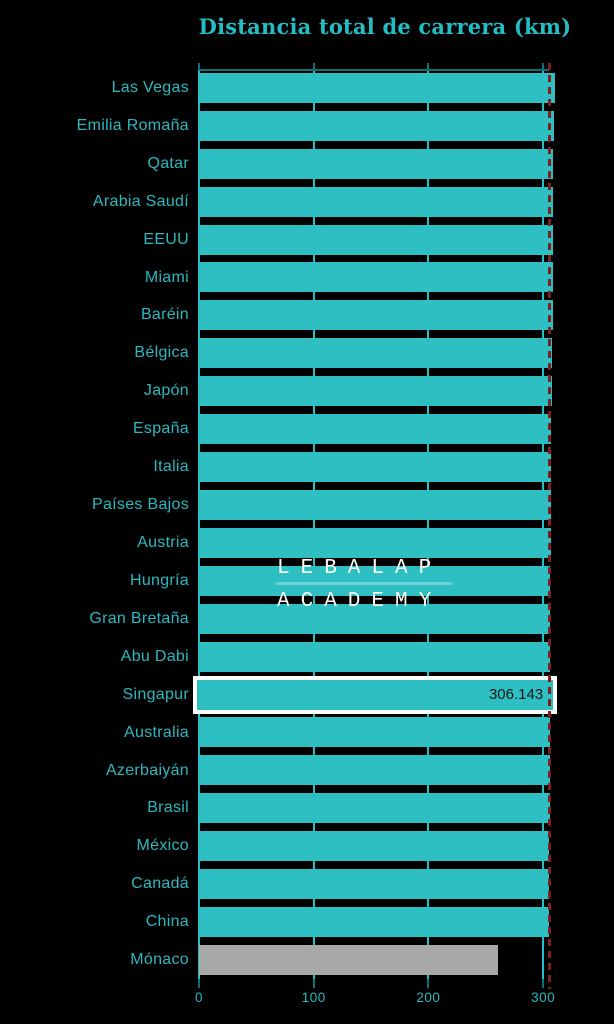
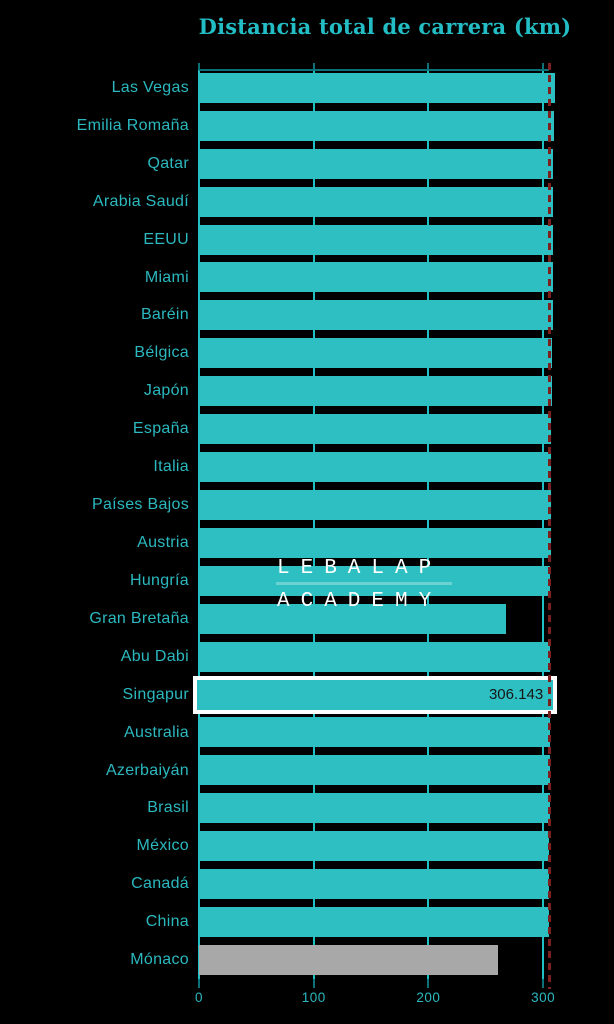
Gran Bretaña: 306 -> 268
